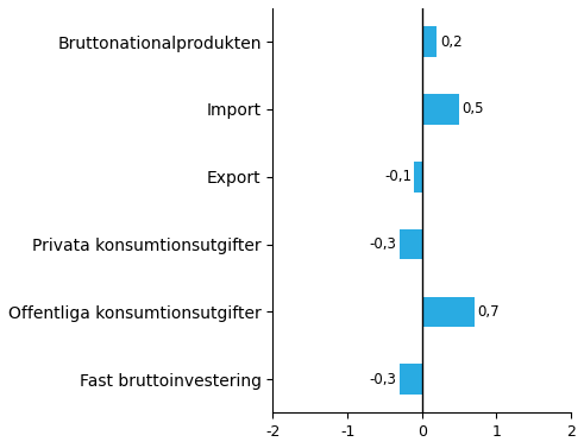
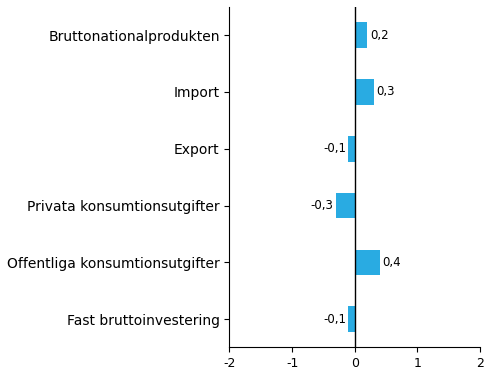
Import: 0,5 -> 0,3
Offentliga konsumtionsutgifter: 0,7 -> 0,4
Fast bruttoinvestering: -0,3 -> -0,1
